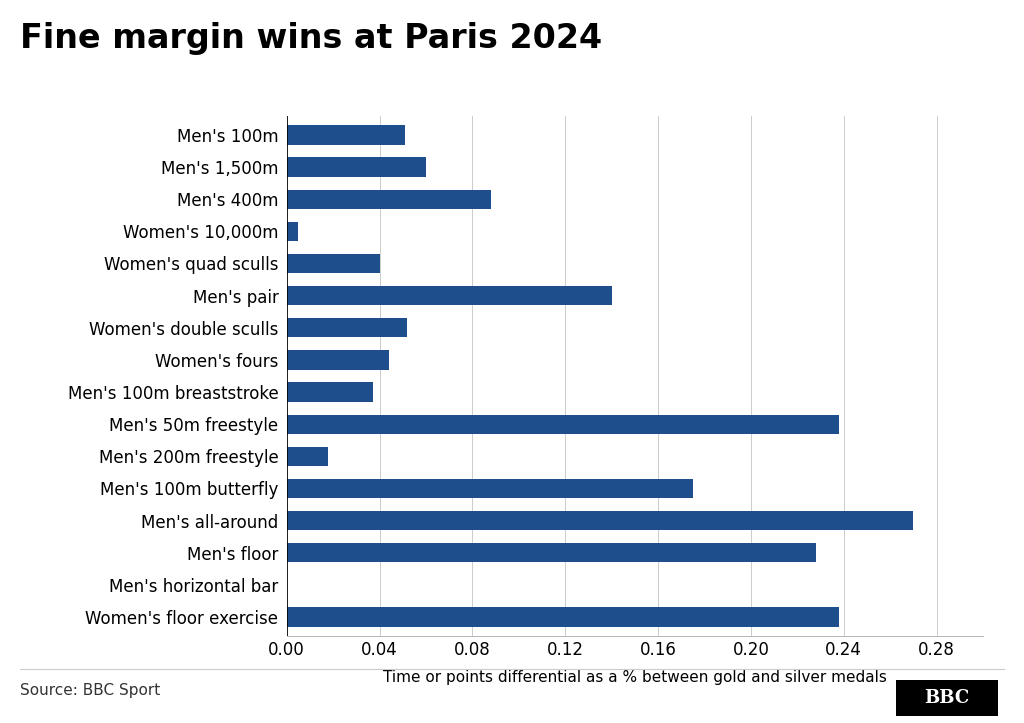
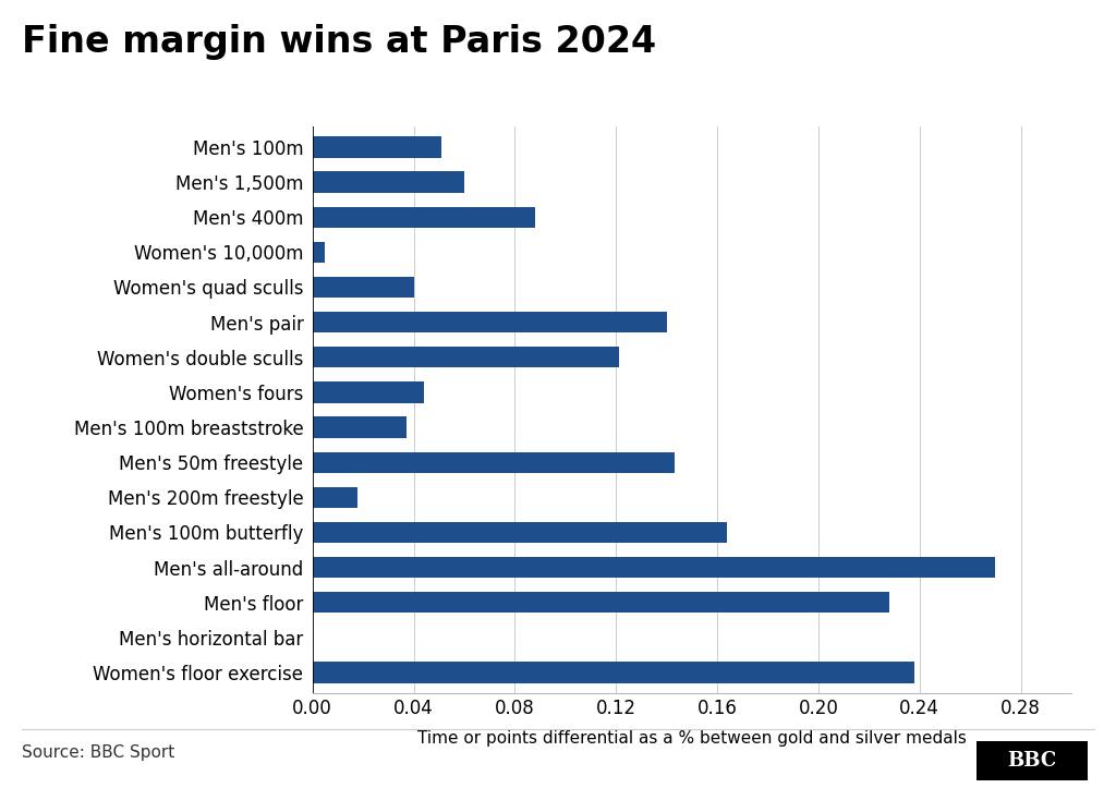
Women's double sculls: 0.052 -> 0.121
Men's 50m freestyle: 0.238 -> 0.143
Men's 100m butterfly: 0.175 -> 0.164
